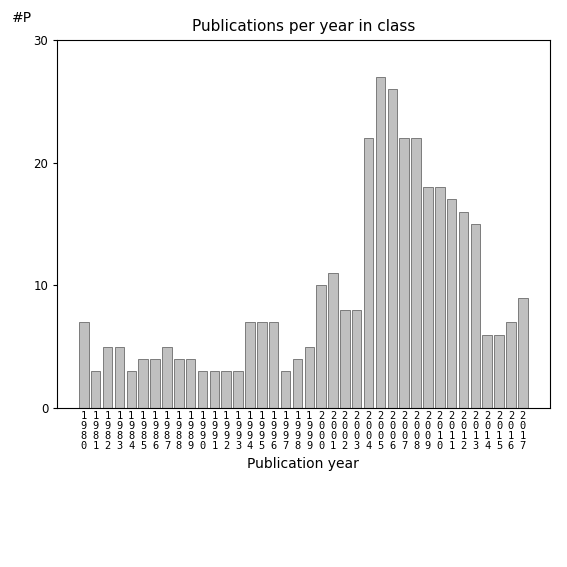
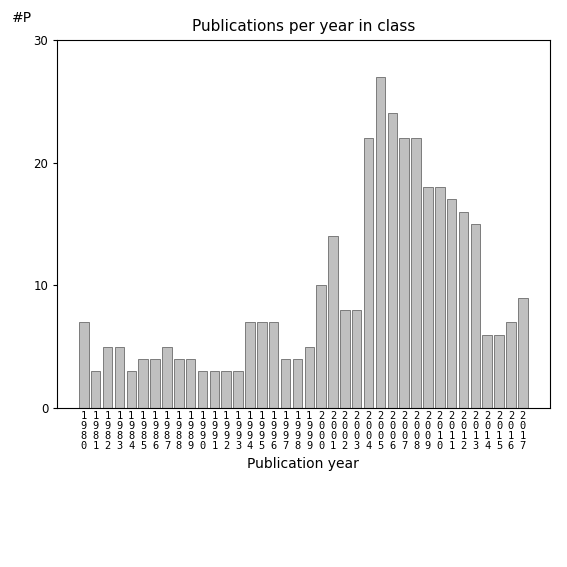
1 9 9 7: 3 -> 4
2 0 0 1: 11 -> 14
2 0 0 6: 26 -> 24
